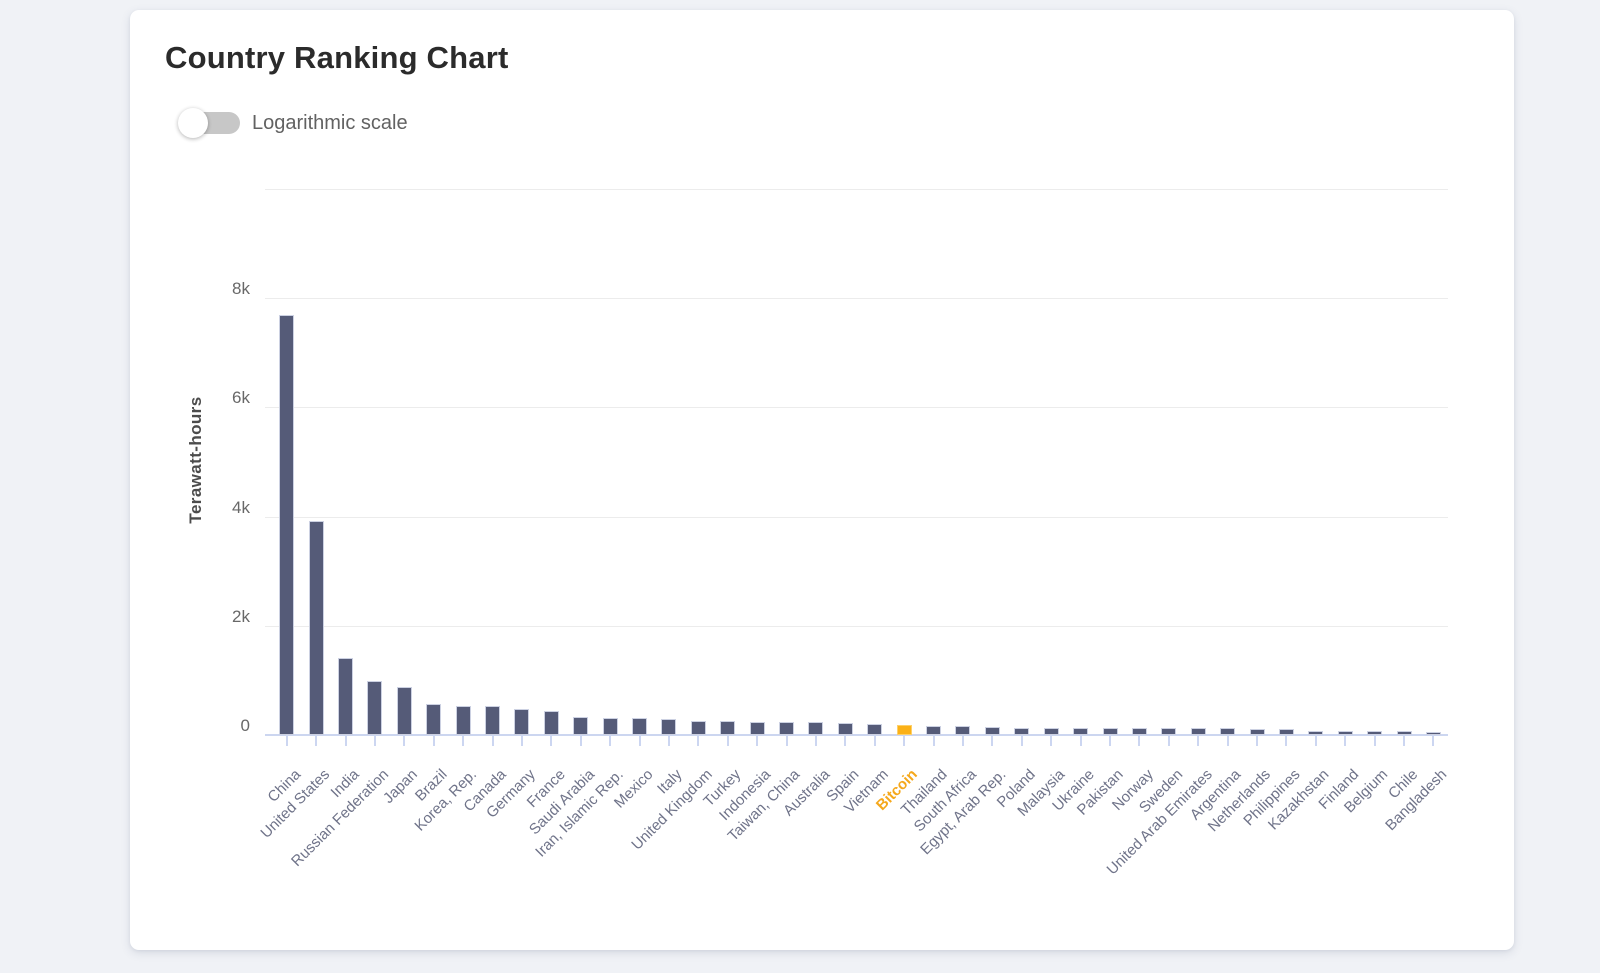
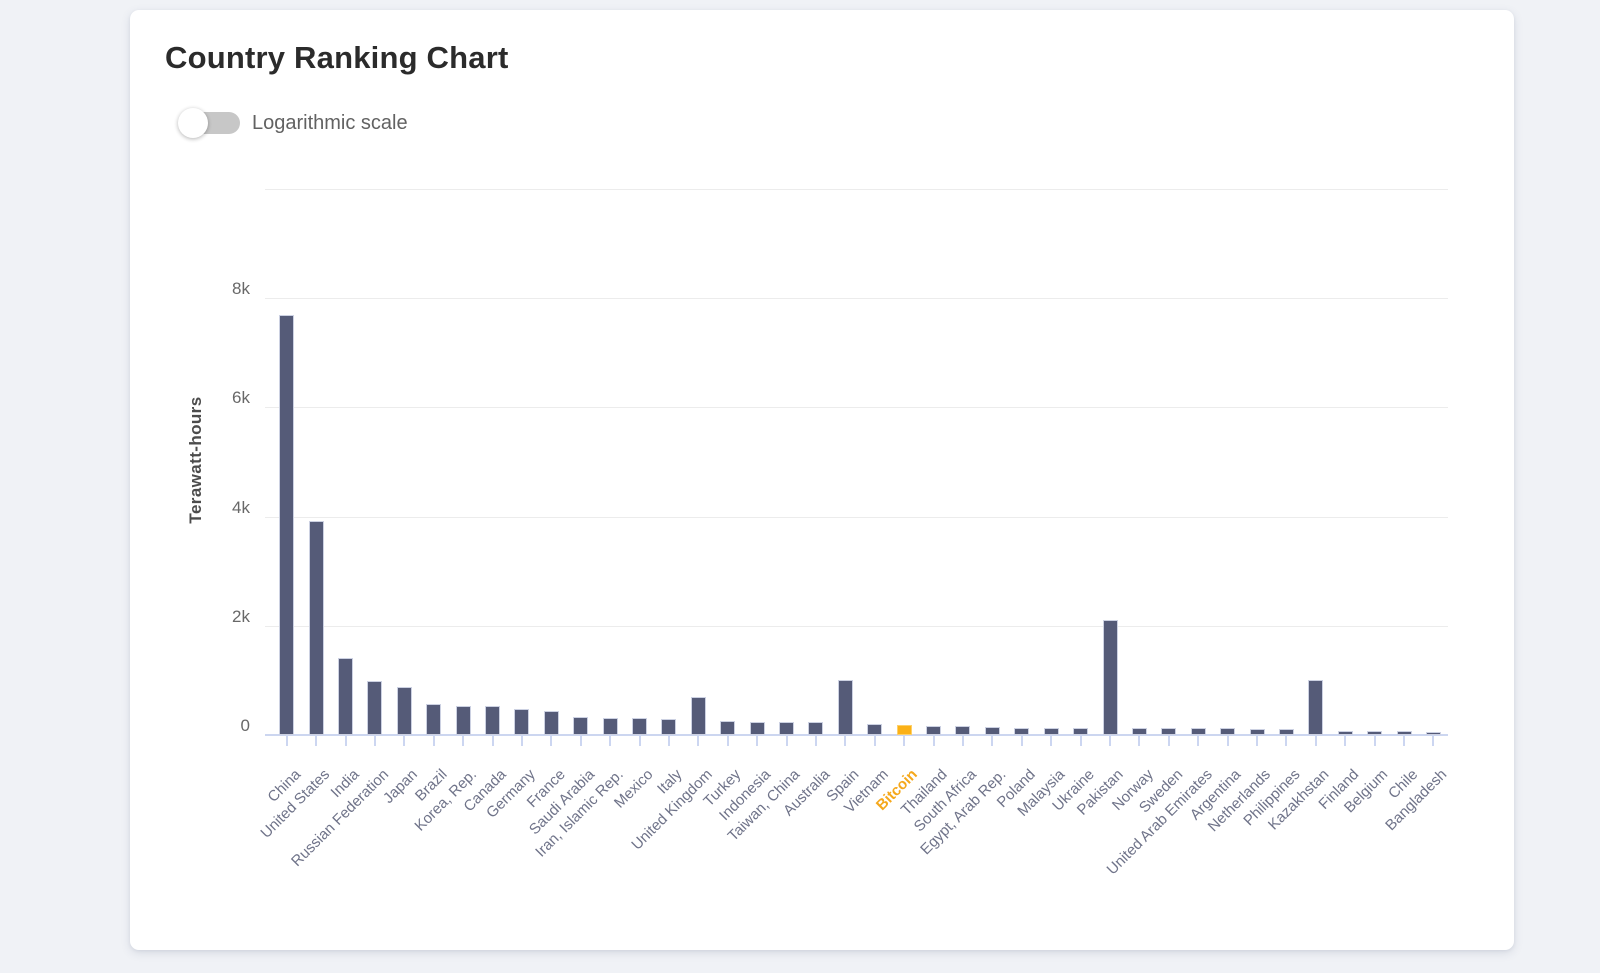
United Kingdom: 0.3k -> 0.7k
Spain: 0.2k -> 1.0k
Pakistan: 0.1k -> 2.1k
Kazakhstan: 0.1k -> 1.0k
